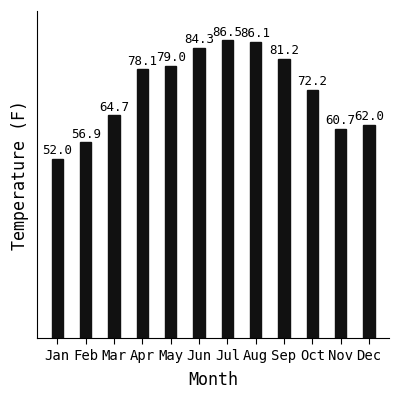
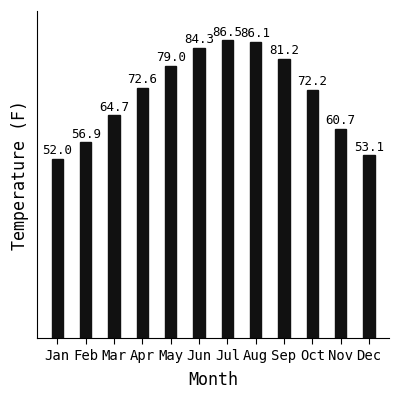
Apr: 78.1 -> 72.6
Dec: 62.0 -> 53.1
